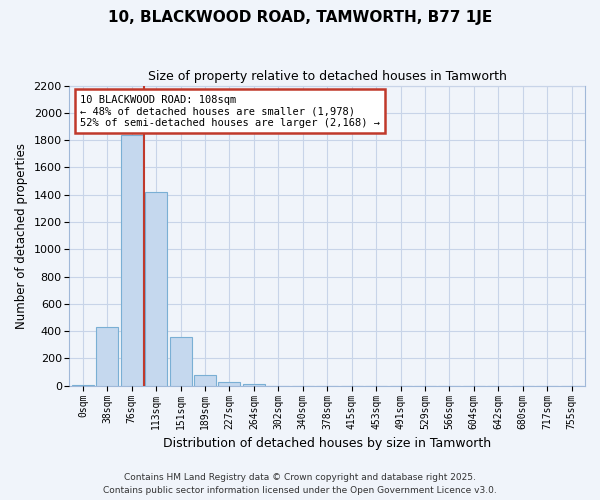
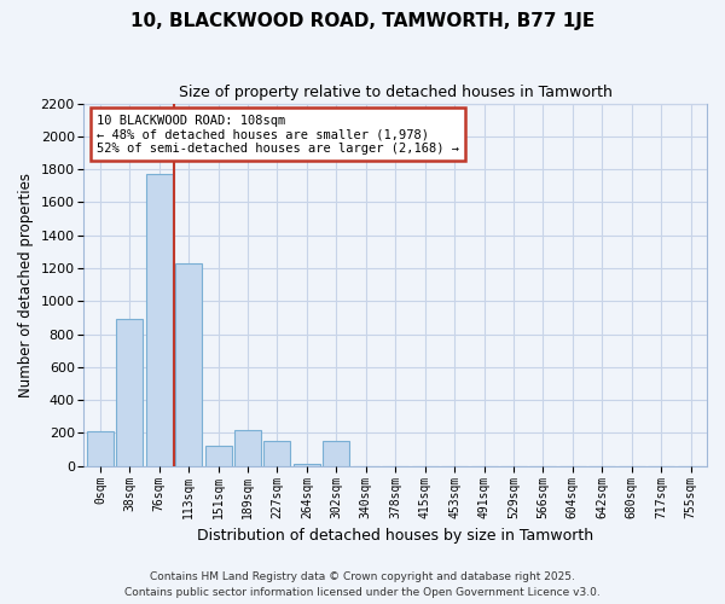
0sqm: 0 -> 210
38sqm: 430 -> 890
76sqm: 1840 -> 1770
113sqm: 1420 -> 1230
151sqm: 360 -> 120
189sqm: 80 -> 220
227sqm: 30 -> 150
302sqm: 0 -> 150
